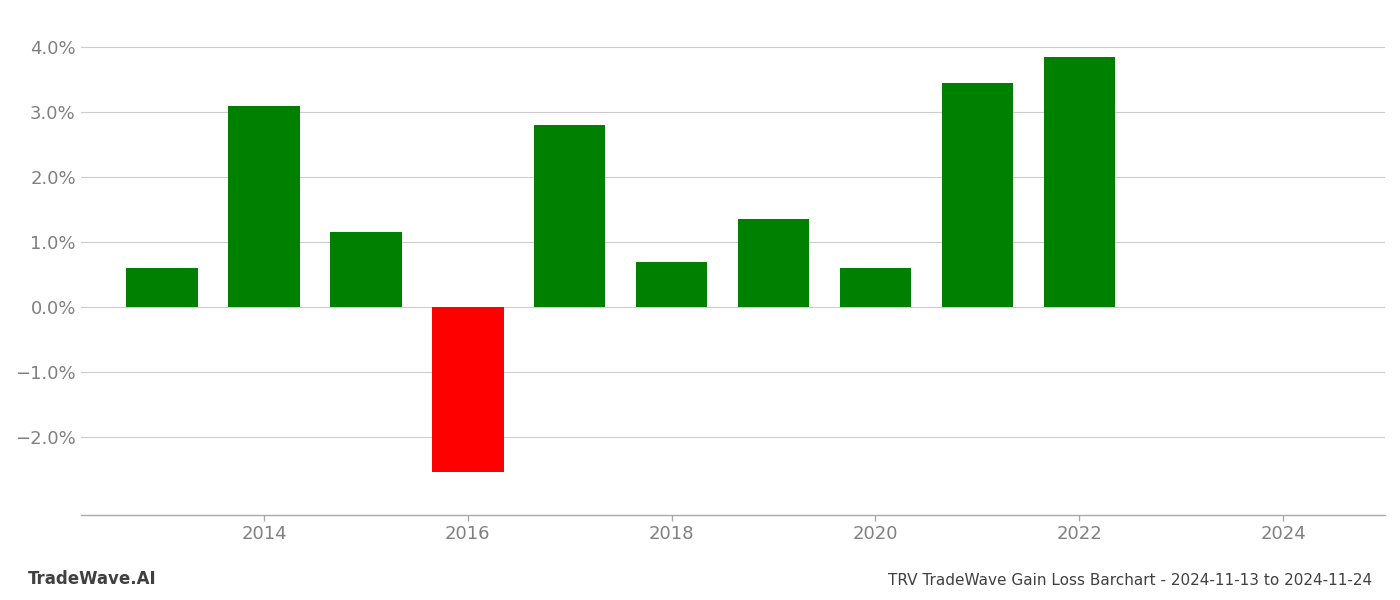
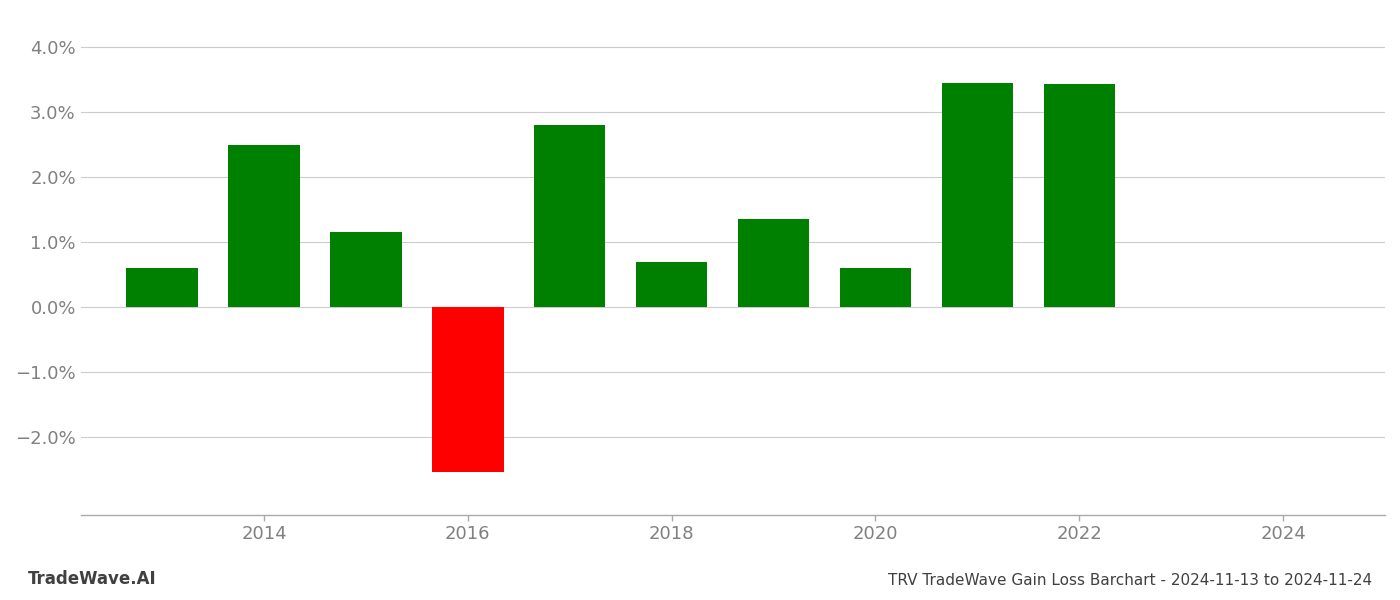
2014: 3.10% -> 2.50%
2022: 3.85% -> 3.44%
